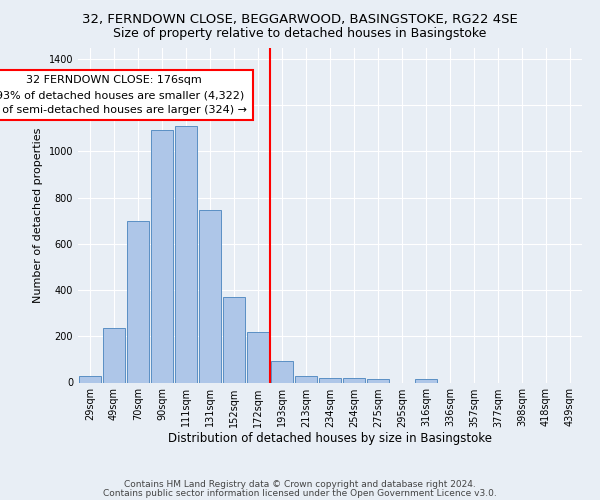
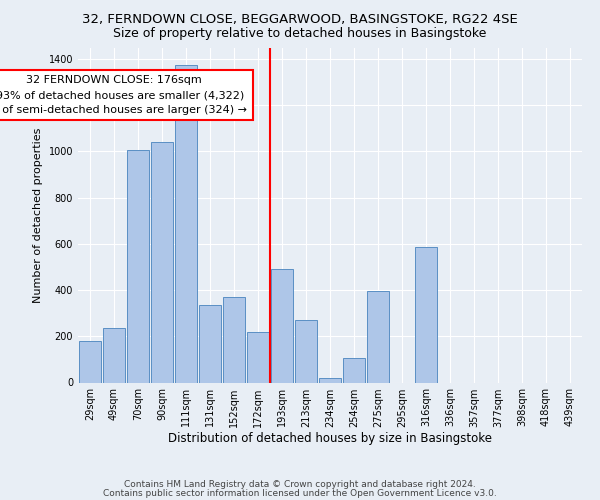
29sqm: 30 -> 180
70sqm: 700 -> 1005
90sqm: 1095 -> 1040
111sqm: 1110 -> 1375
131sqm: 745 -> 335
193sqm: 95 -> 490
213sqm: 30 -> 270
254sqm: 20 -> 105
275sqm: 15 -> 395
316sqm: 15 -> 585
